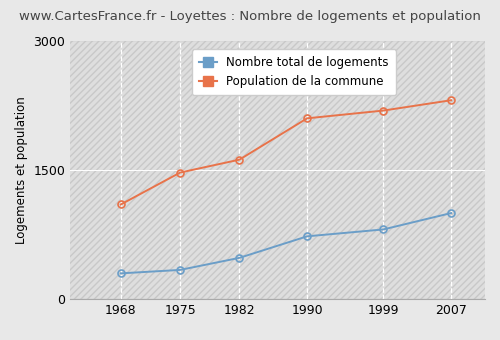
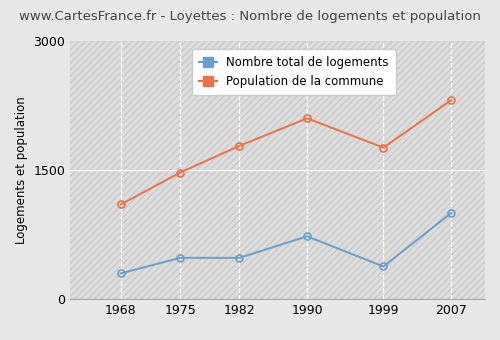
Nombre total de logements/1975: 340 -> 480
Population de la commune/1982: 1620 -> 1780
Nombre total de logements/1999: 810 -> 380
Population de la commune/1999: 2190 -> 1760
